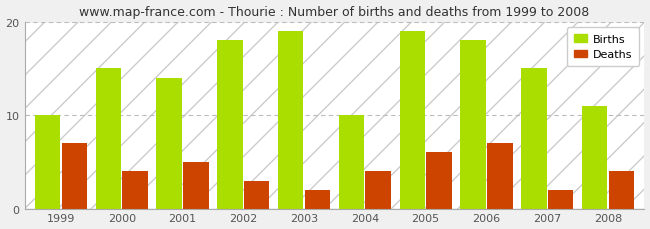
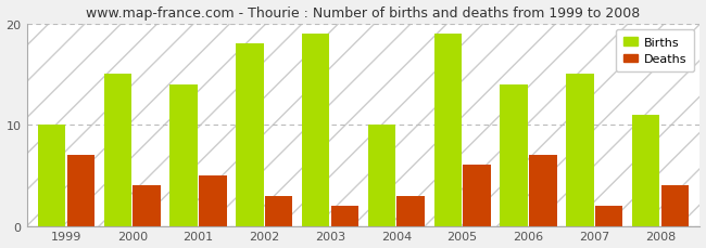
Deaths/2004: 4 -> 3
Births/2006: 18 -> 14
